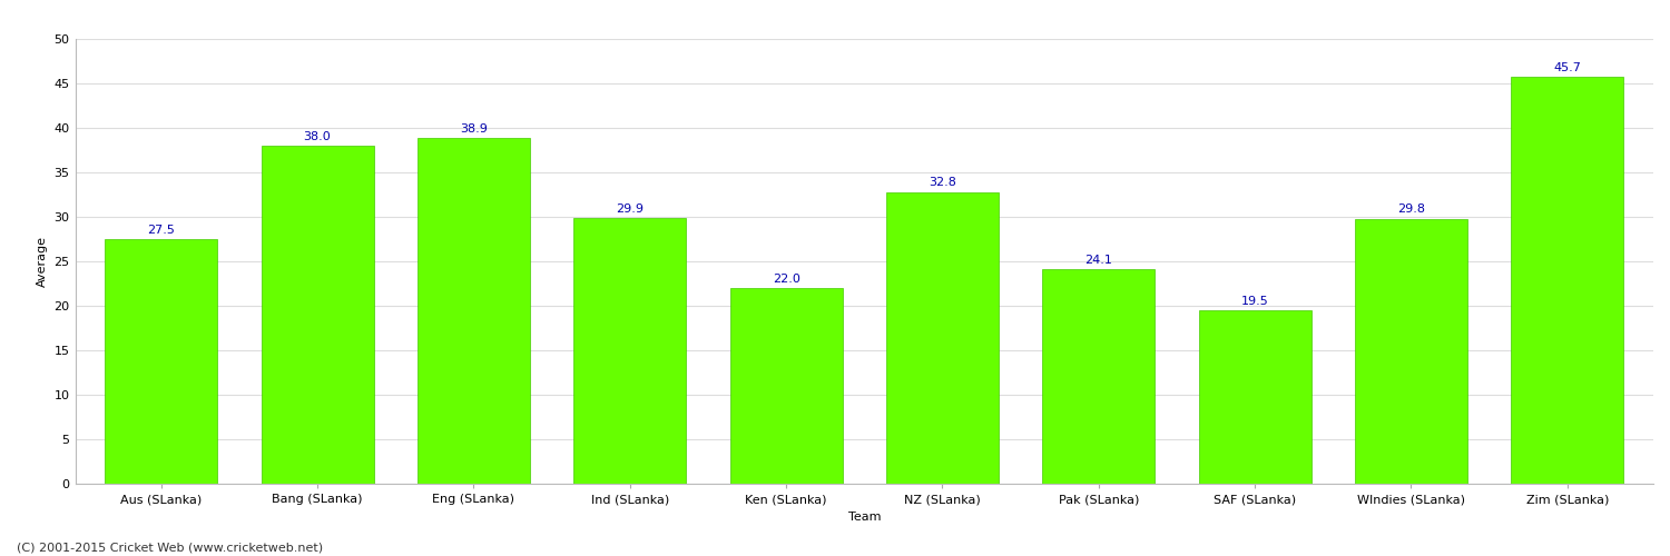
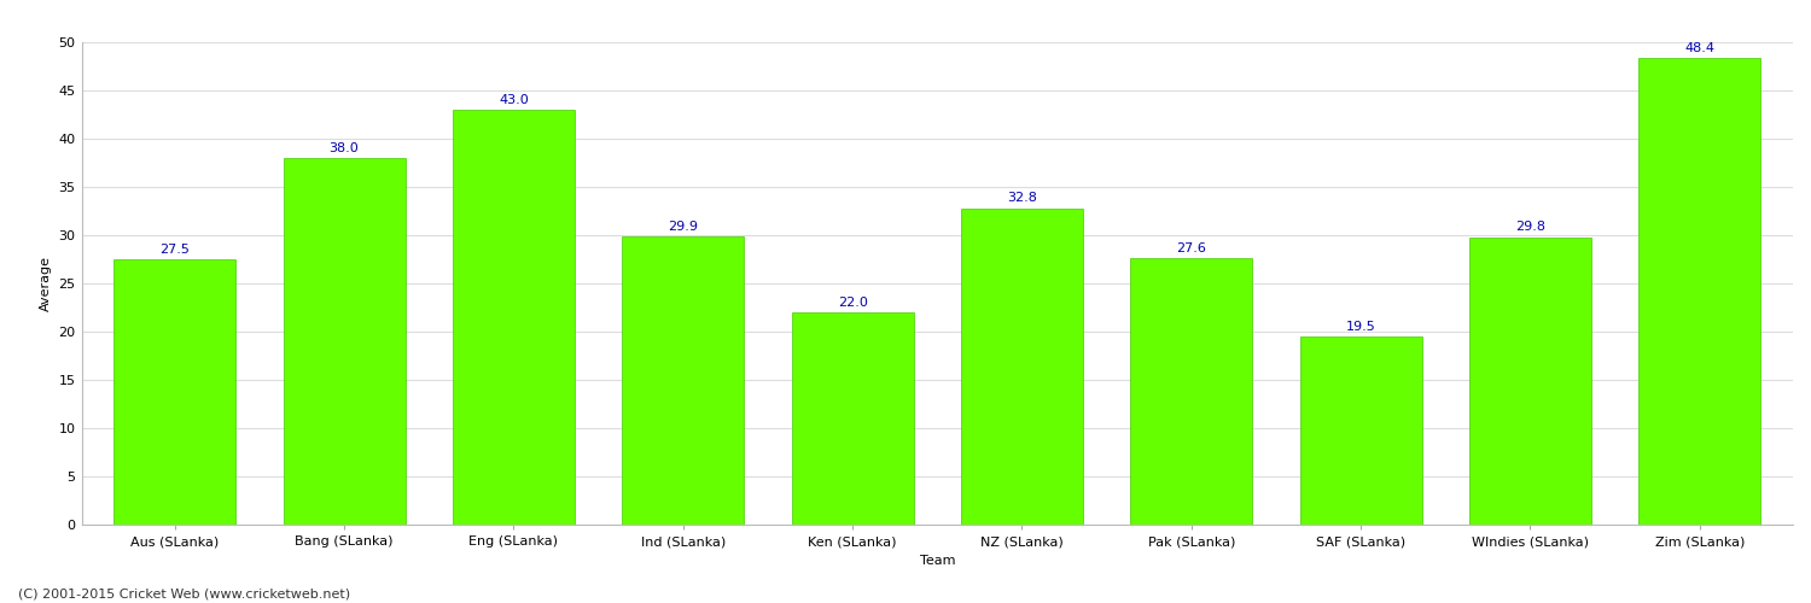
Eng (SLanka): 38.9 -> 43.0
Pak (SLanka): 24.1 -> 27.6
Zim (SLanka): 45.7 -> 48.4
